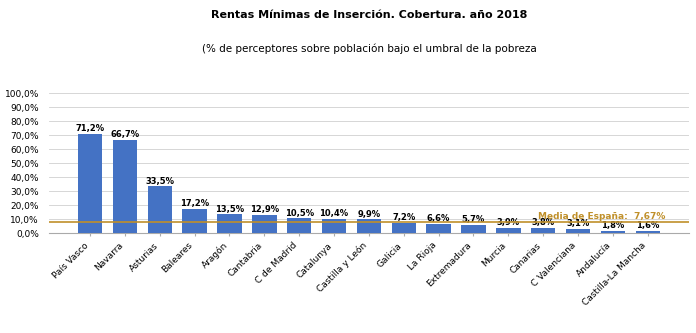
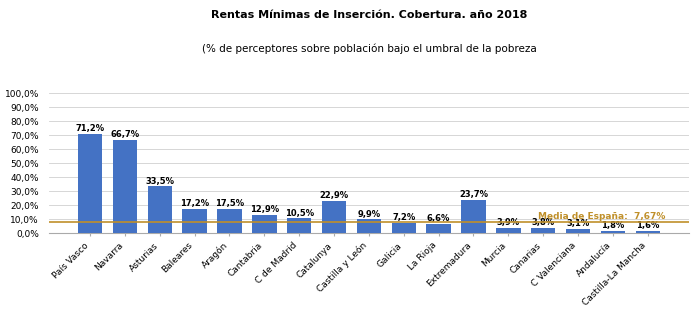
Aragón: 13,5% -> 17,5%
Catalunya: 10,4% -> 22,9%
Extremadura: 5,7% -> 23,7%
